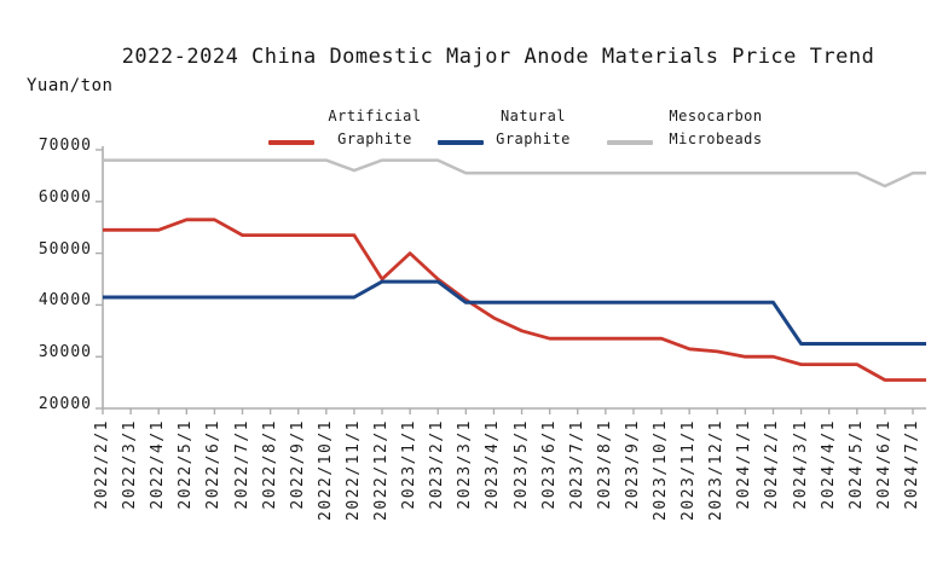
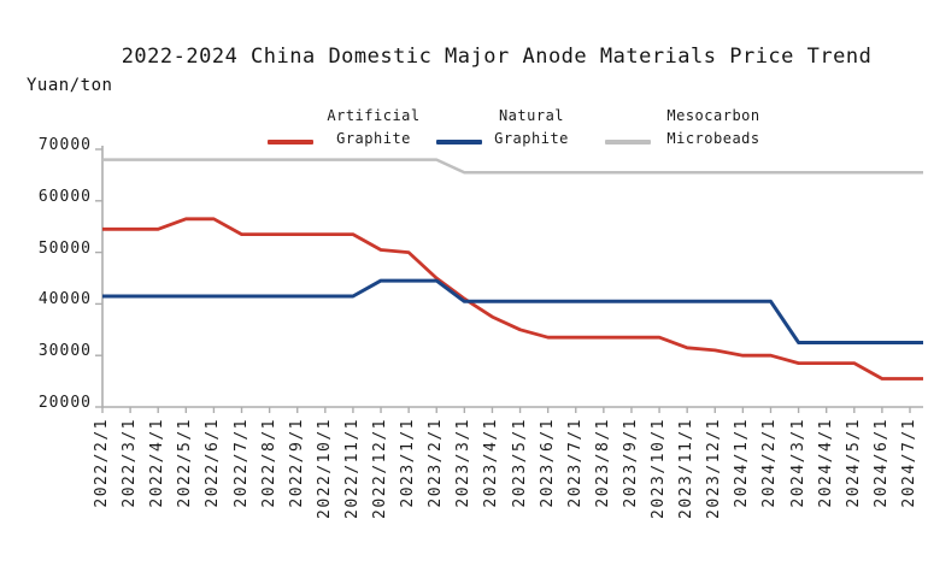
Mesocarbon Microbeads/2022/11/1: 66000 -> 68000
Artificial Graphite/2022/12/1: 45000 -> 50000
Mesocarbon Microbeads/2024/6/1: 63000 -> 66000
